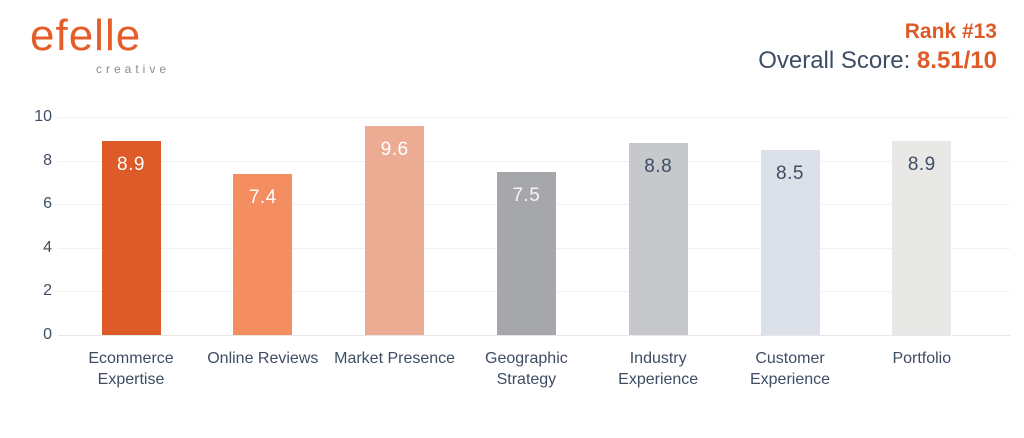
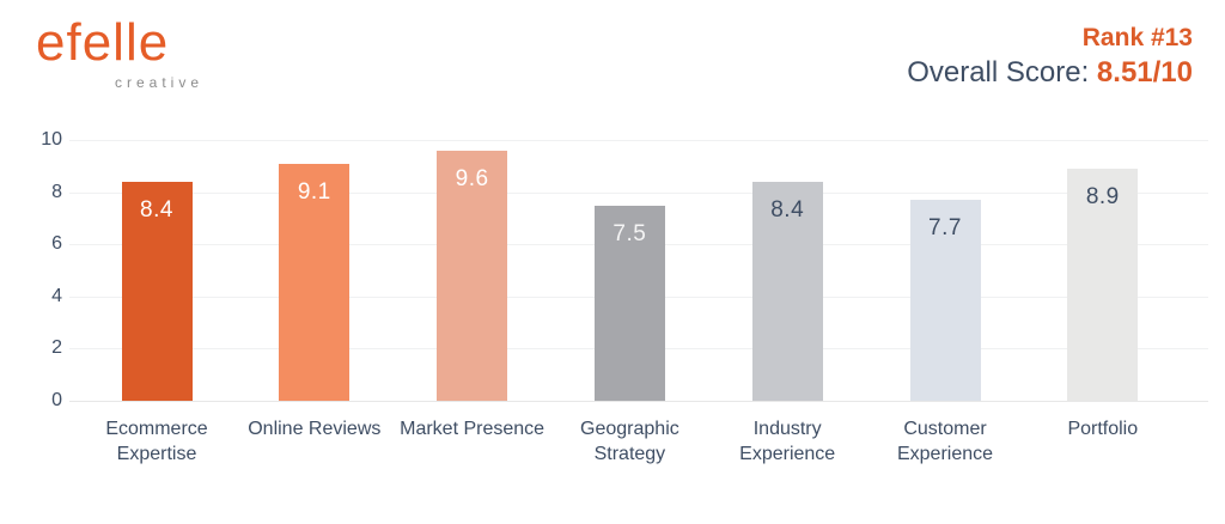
Ecommerce Expertise: 8.9 -> 8.4
Online Reviews: 7.4 -> 9.1
Industry Experience: 8.8 -> 8.4
Customer Experience: 8.5 -> 7.7
